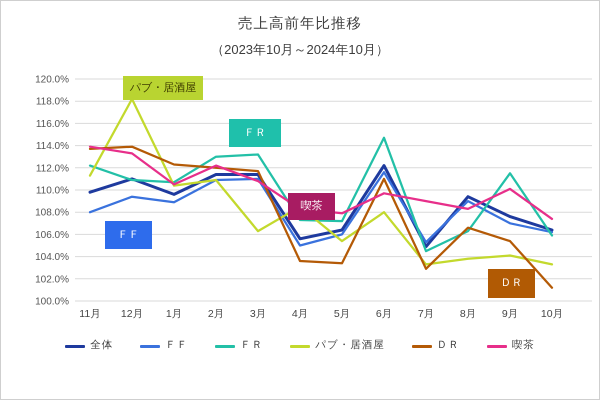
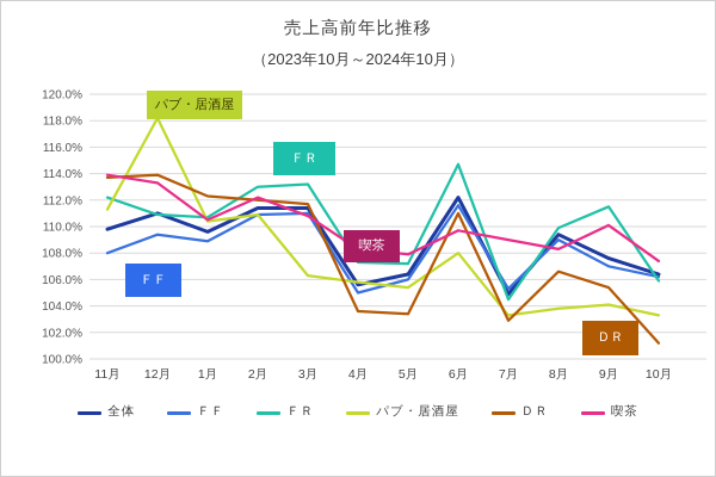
パブ・居酒屋/4月: 108.5% -> 105.8%
ＦＲ/8月: 106.3% -> 109.9%
